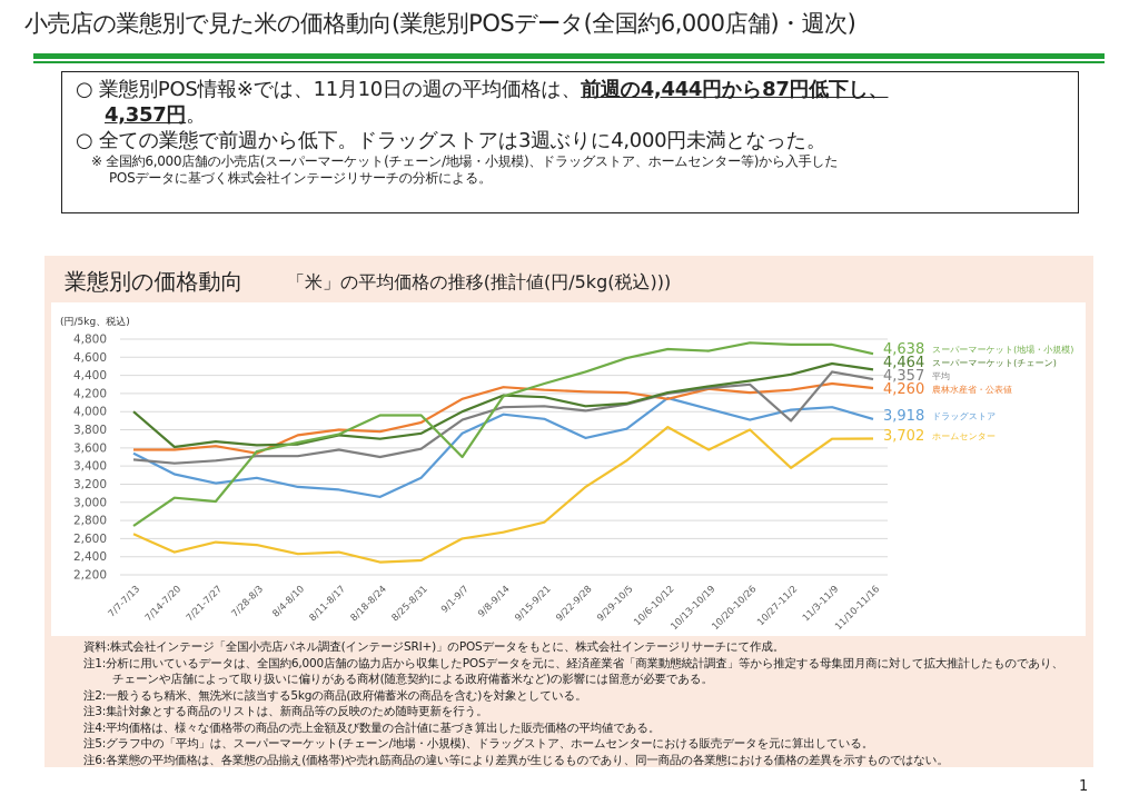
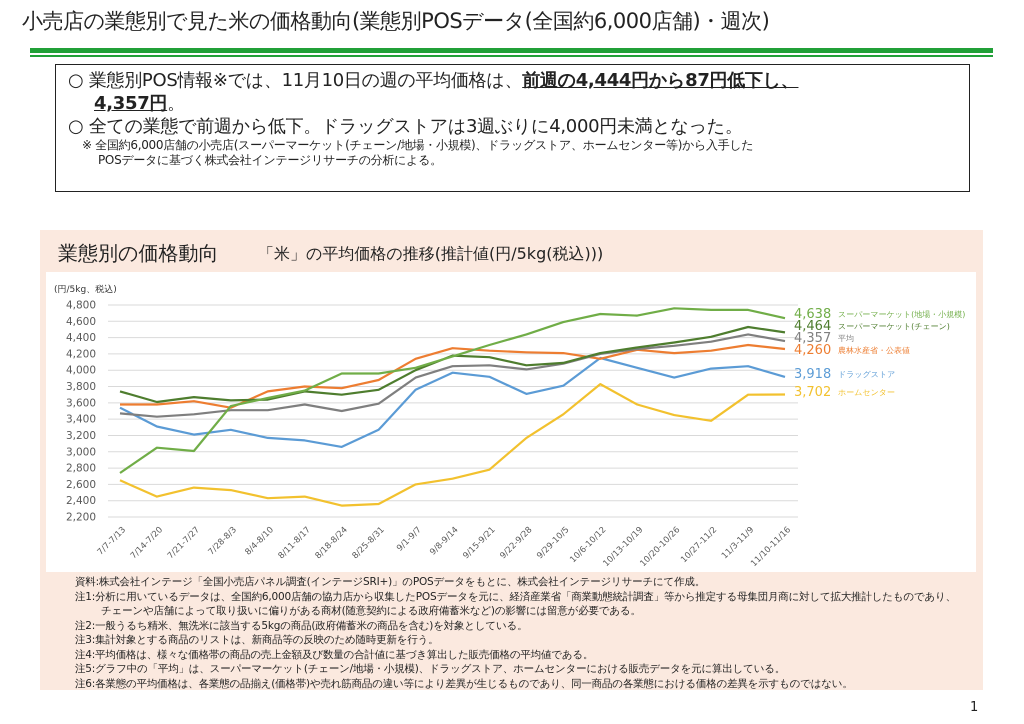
スーパーマーケット(チェーン)/7/7-7/13: 4000 -> 3700
スーパーマーケット(地場・小規模)/9/1-9/7: 3500 -> 4000
ホームセンター/10/20-10/26: 3800 -> 3400
平均/10/27-11/2: 3900 -> 4400
